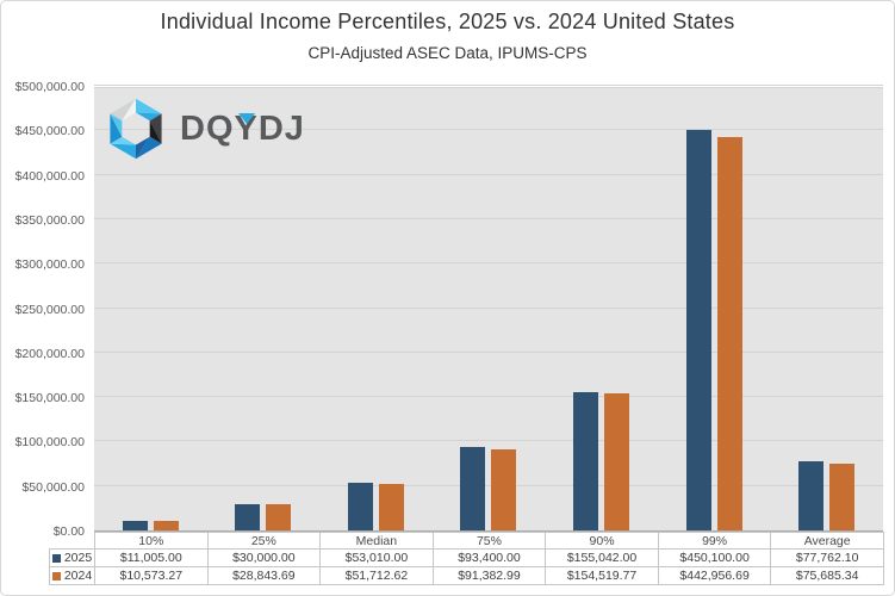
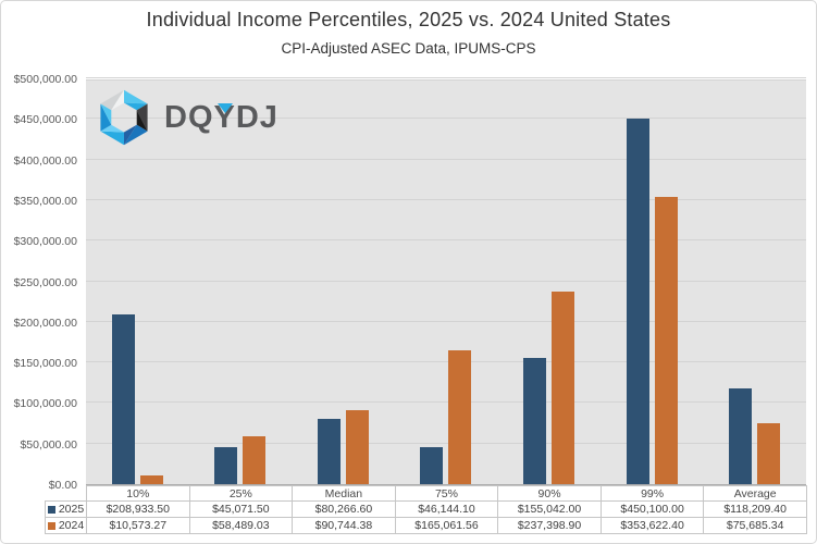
2025/10%: $11,005.00 -> $208,933.50
2025/25%: $30,000.00 -> $45,071.50
2024/25%: $28,843.69 -> $58,489.03
2025/Median: $53,010.00 -> $80,266.60
2024/Median: $51,712.62 -> $90,744.38
2025/75%: $93,400.00 -> $46,144.10
2024/75%: $91,382.99 -> $165,061.56
2024/90%: $154,519.77 -> $237,398.90
2024/99%: $442,956.69 -> $353,622.40
2025/Average: $77,762.10 -> $118,209.40
